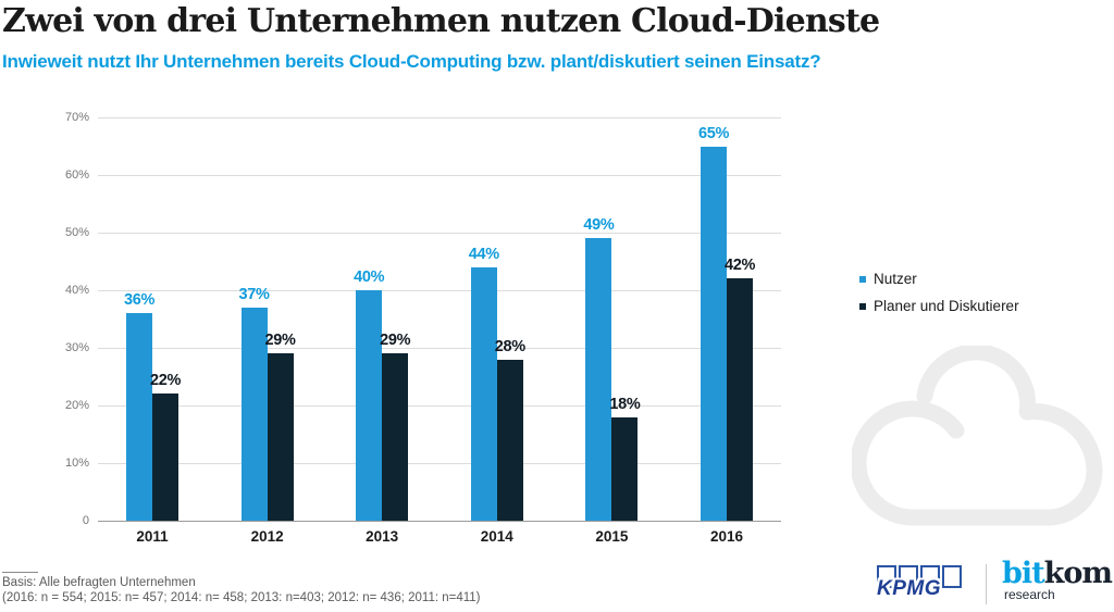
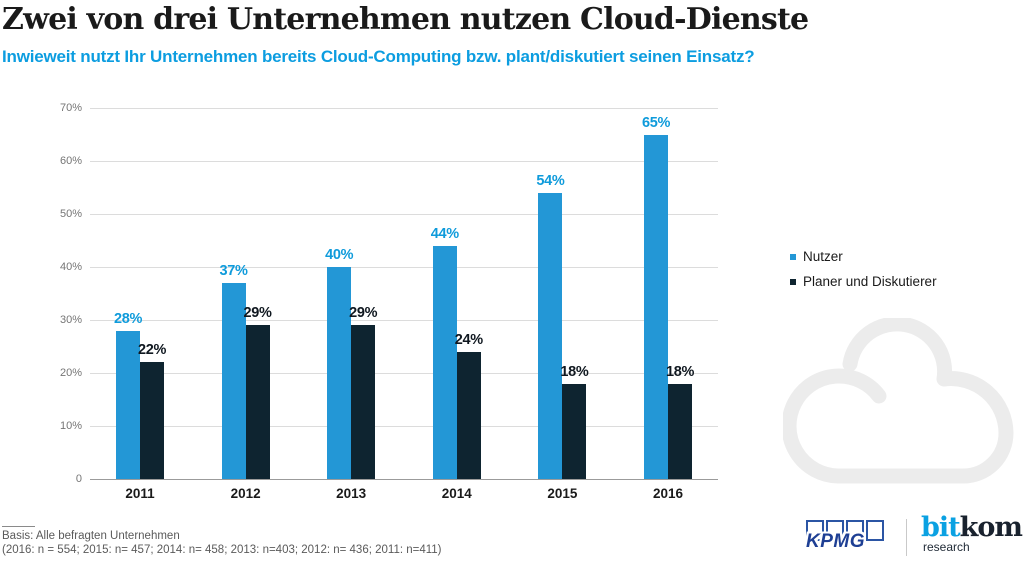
Nutzer/2011: 36% -> 28%
Planer und Diskutierer/2014: 28% -> 24%
Nutzer/2015: 49% -> 54%
Planer und Diskutierer/2016: 42% -> 18%
